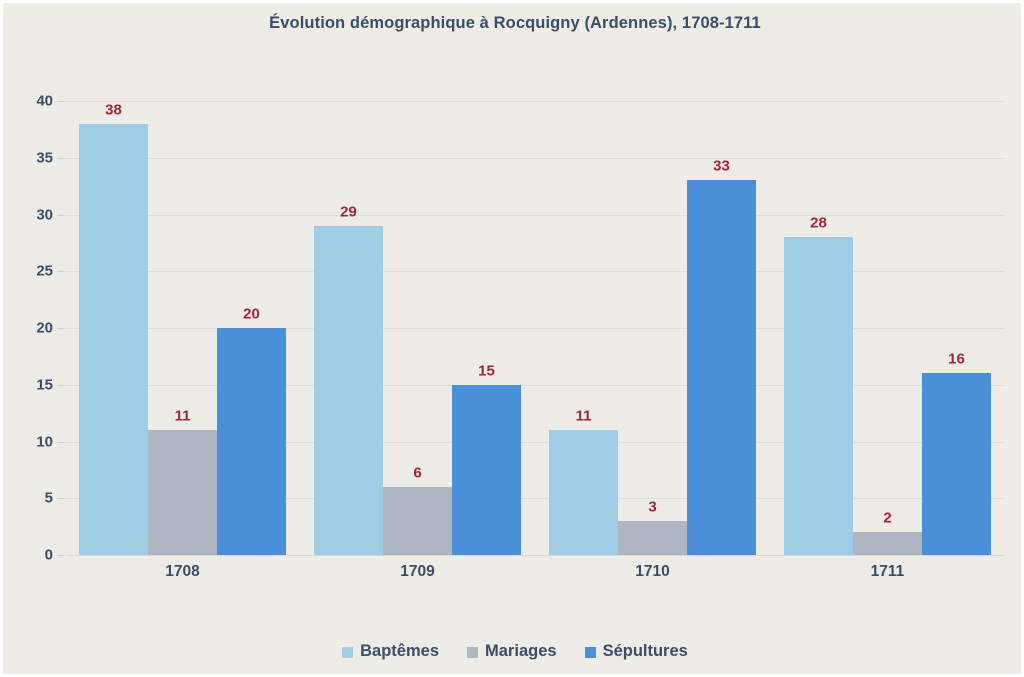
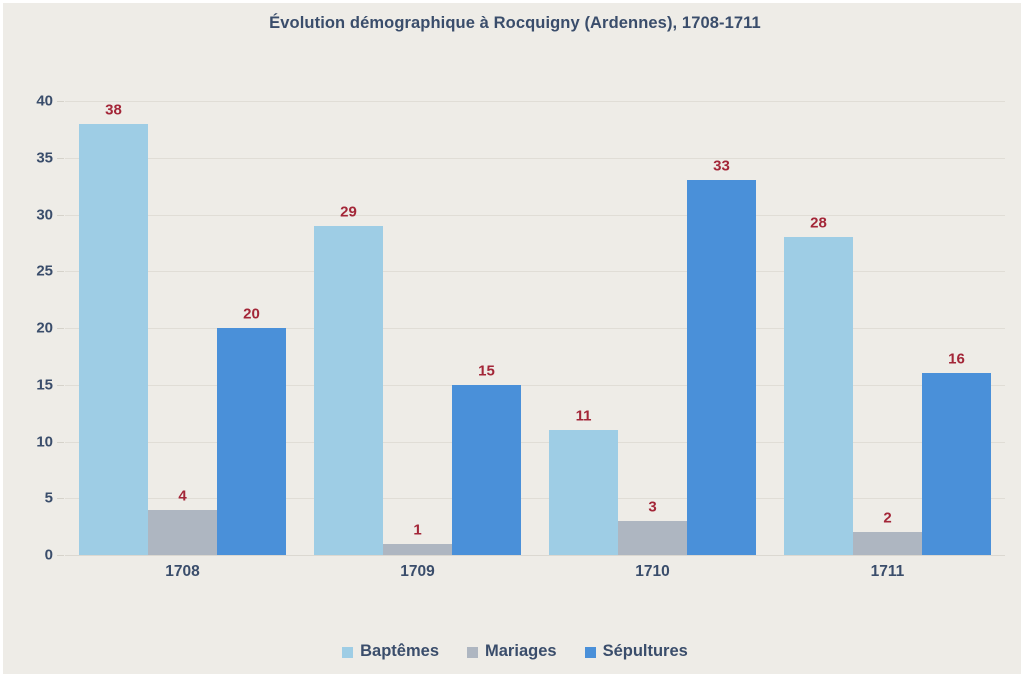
Mariages/1708: 11 -> 4
Mariages/1709: 6 -> 1
